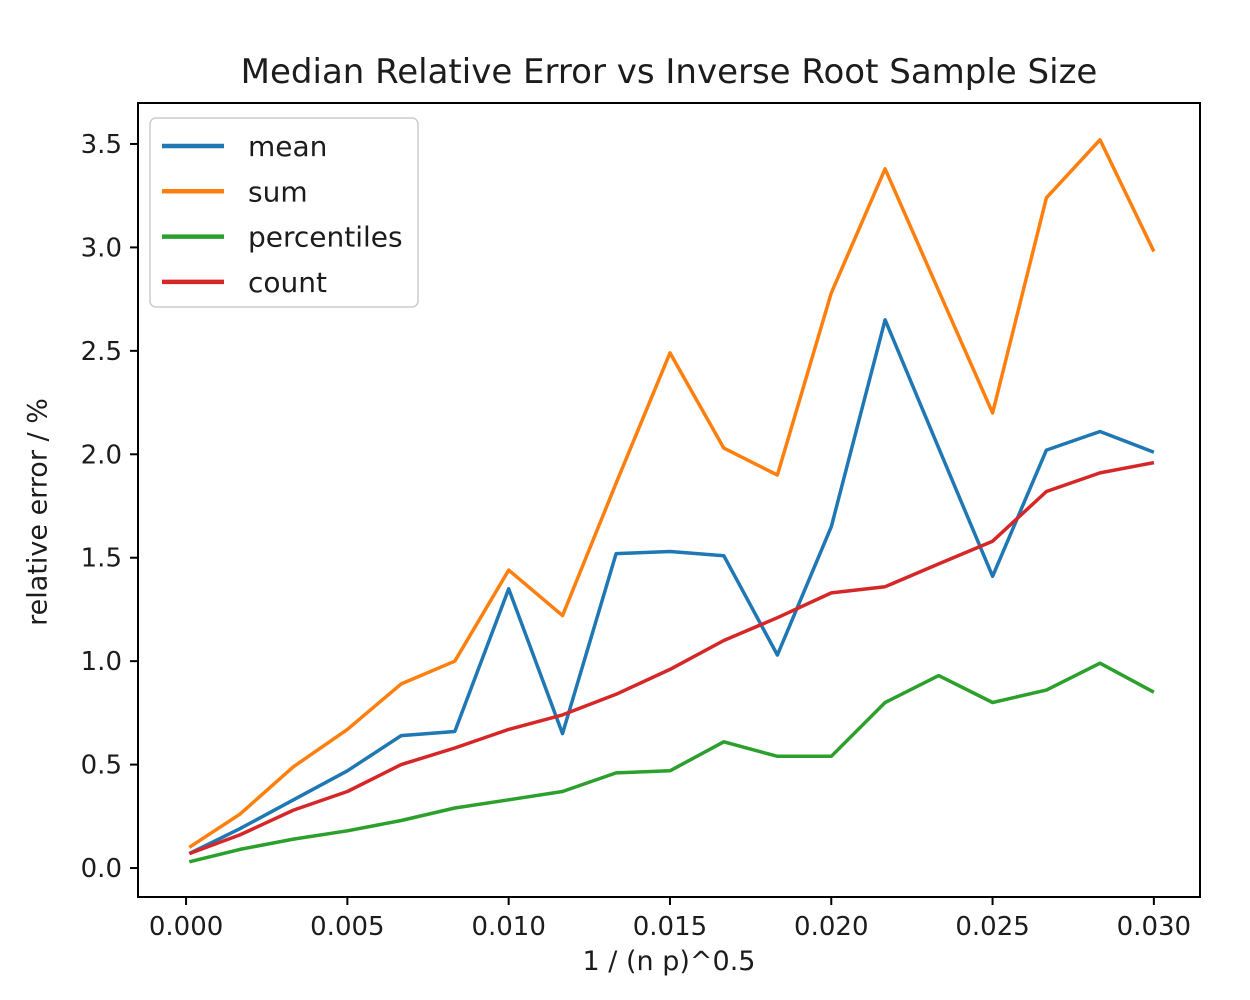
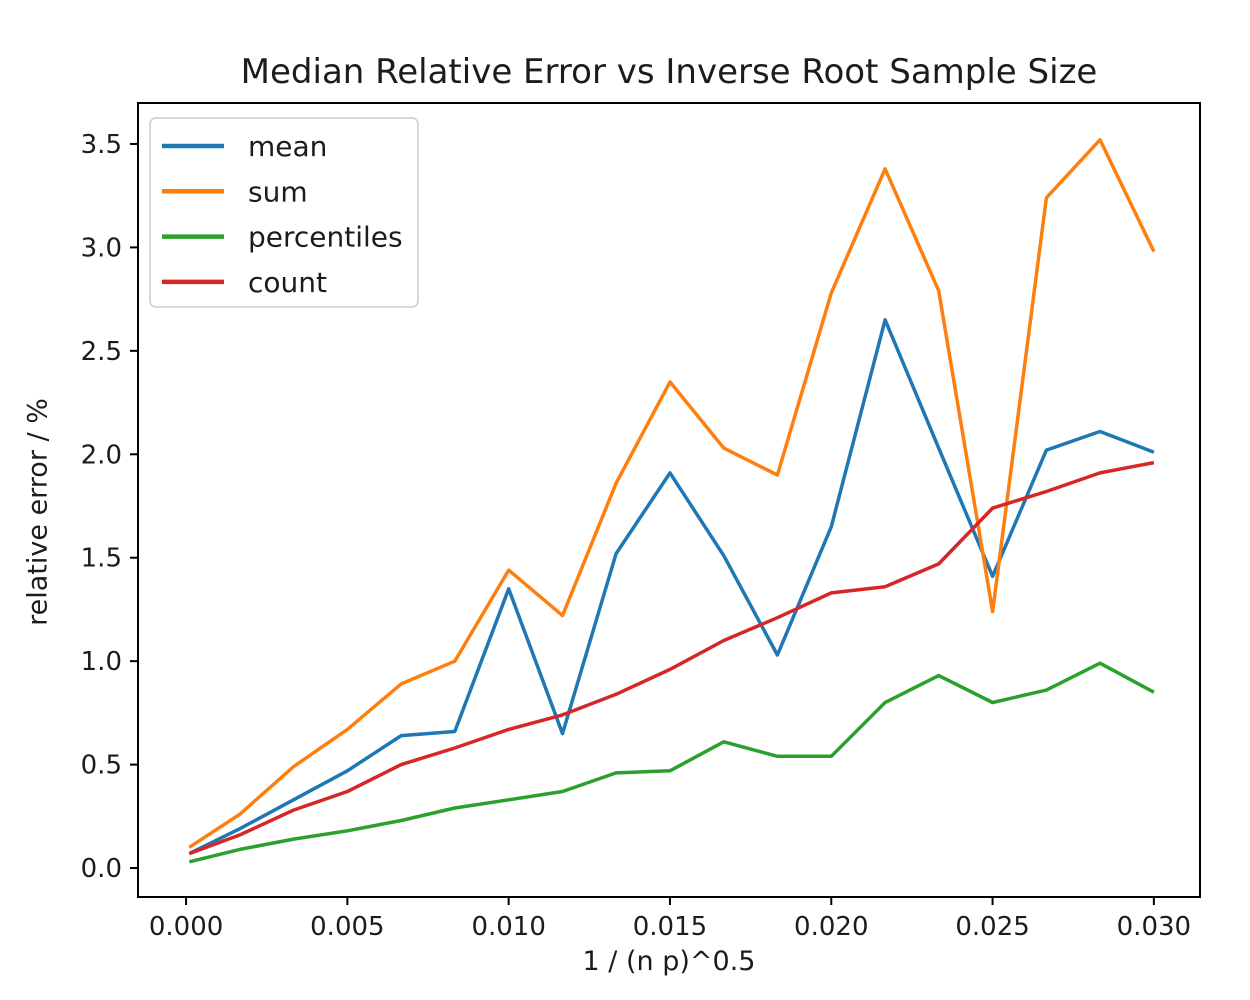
mean/0.015: 1.53 -> 1.91
sum/0.015: 2.49 -> 2.35
sum/0.025: 2.20 -> 1.24
count/0.025: 1.58 -> 1.74
